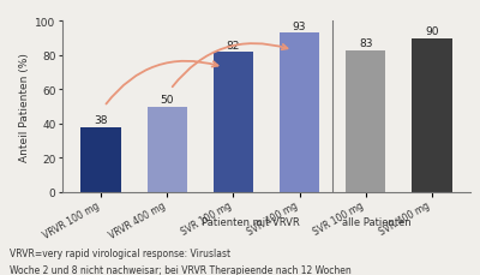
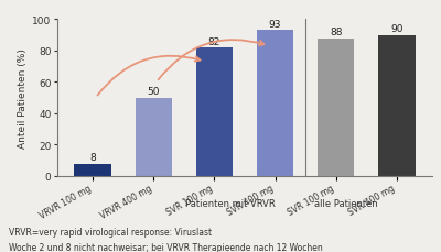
VRVR 100 mg: 38 -> 8
SVR 100 mg: 83 -> 88
